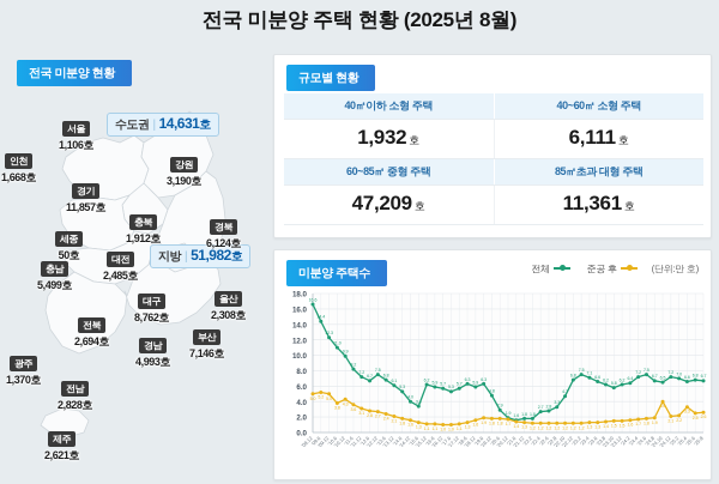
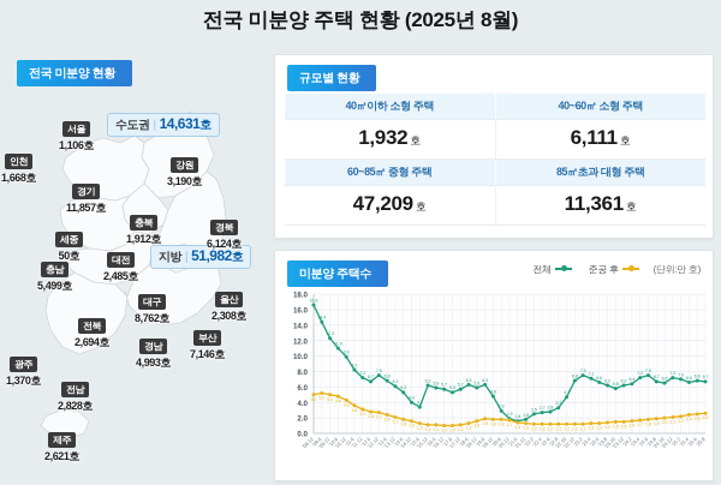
준공 후/'10.6: 3.8 -> 4.8
전체/'22.2: 1.8 -> 2.5
준공 후/'24.10: 4.0 -> 2.0
준공 후/'25.4: 3.3 -> 2.4
